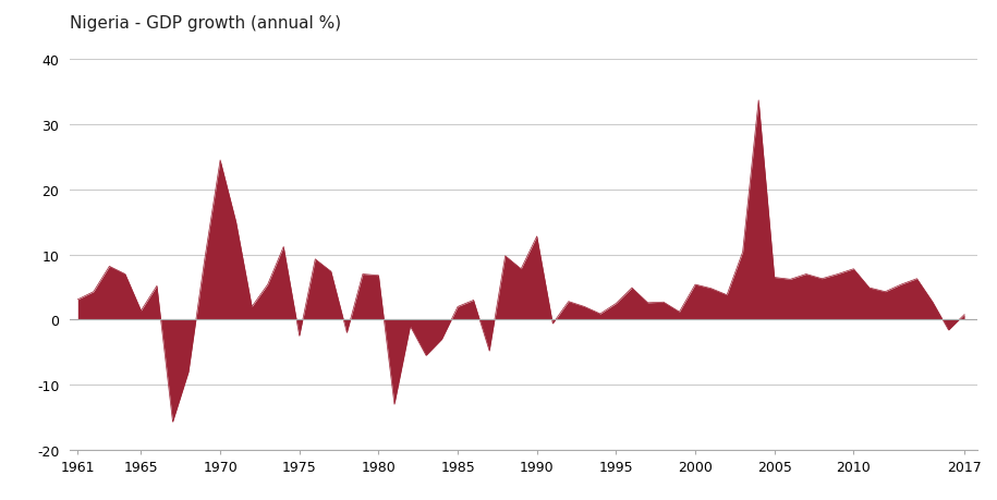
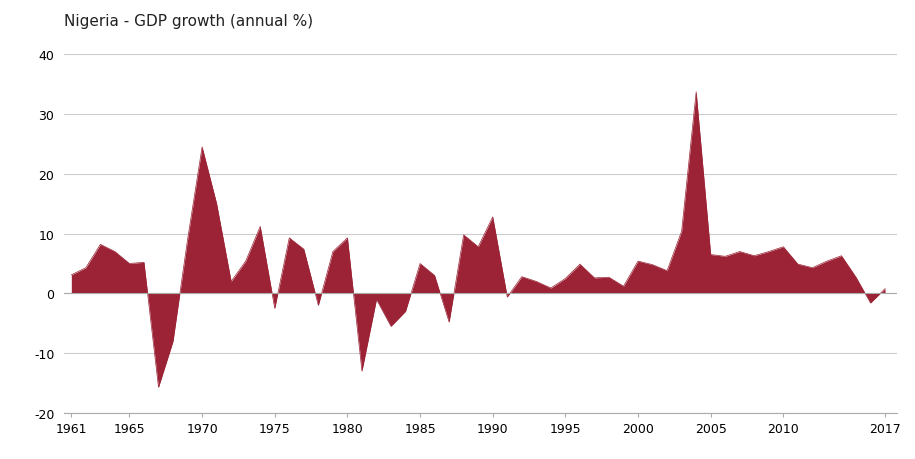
1965: 1.4 -> 5.0
1980: 6.8 -> 9.3
1985: 2.0 -> 5.0
